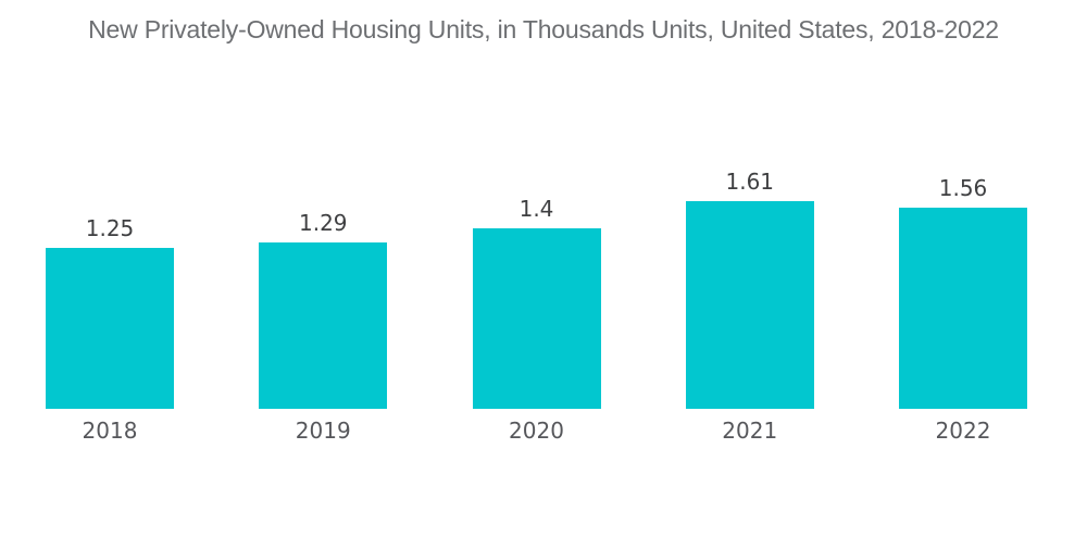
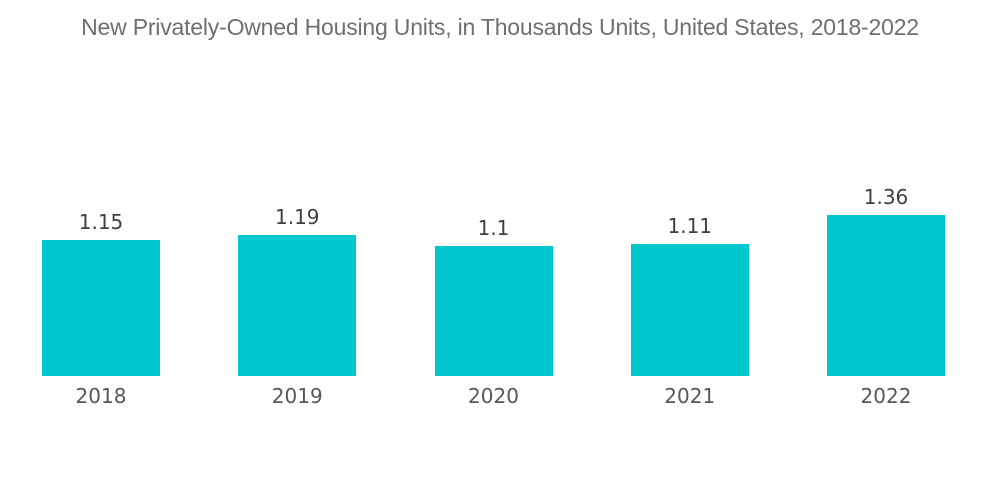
2018: 1.25 -> 1.15
2019: 1.29 -> 1.19
2020: 1.4 -> 1.1
2021: 1.61 -> 1.11
2022: 1.56 -> 1.36
